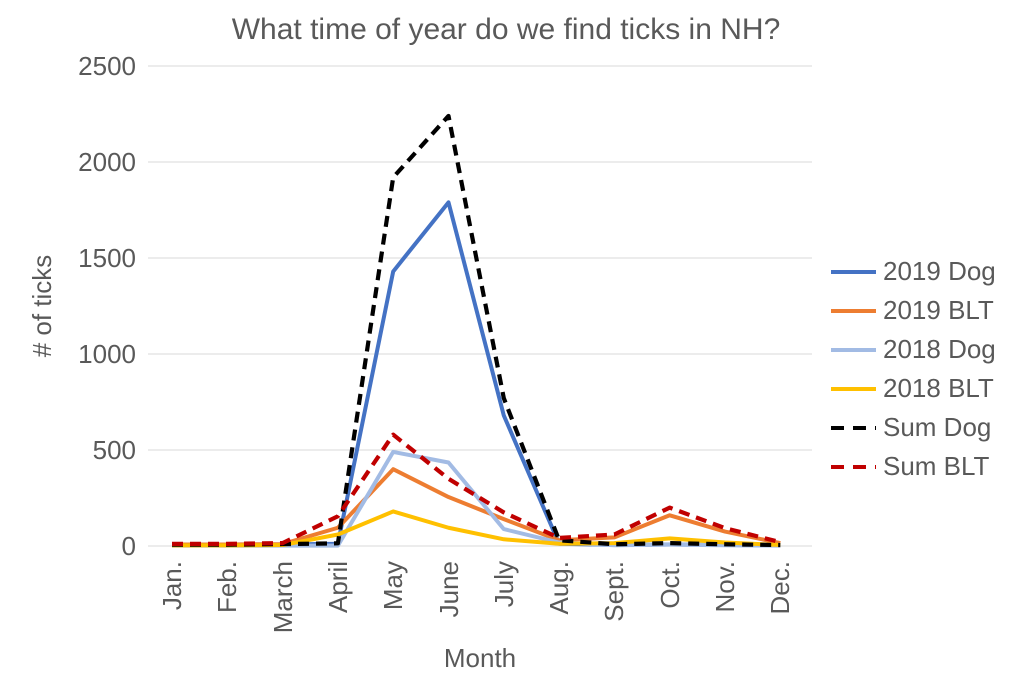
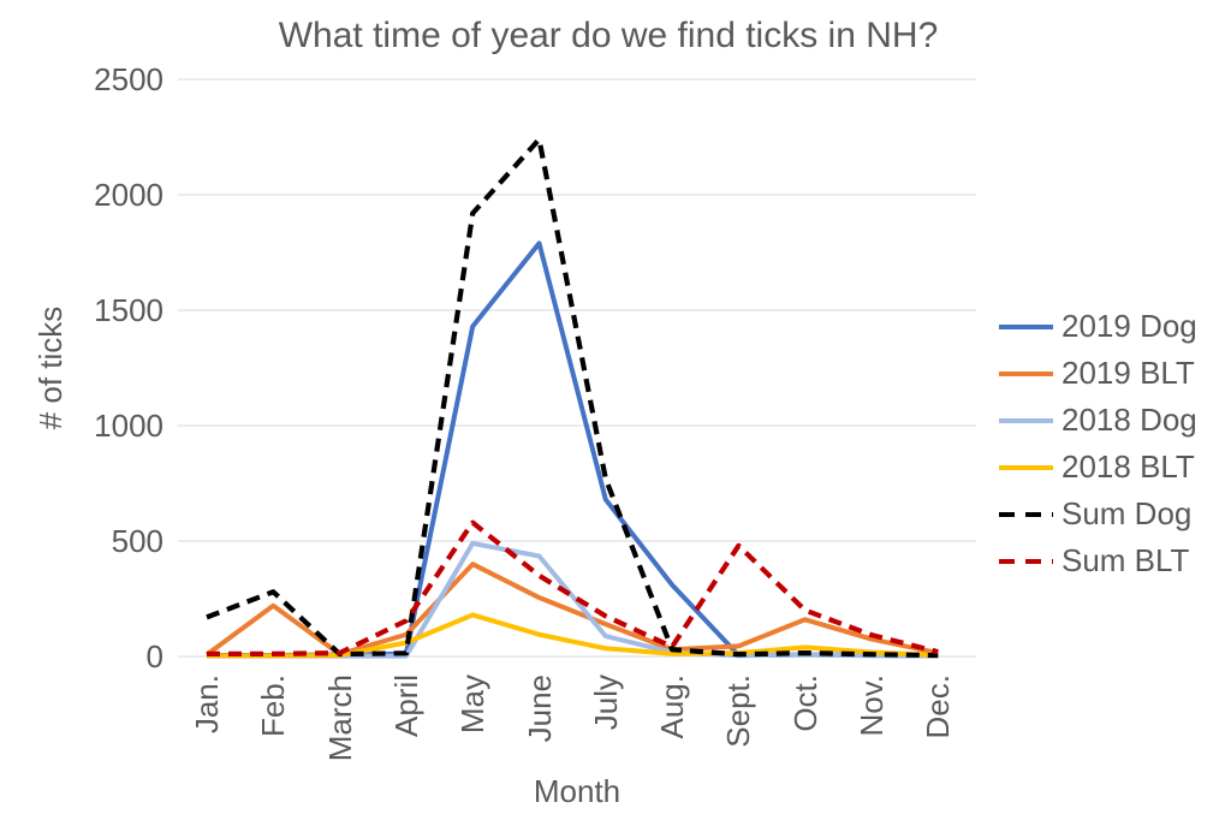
Sum Dog/Jan.: 10 -> 170
2019 BLT/Feb.: 10 -> 220
Sum Dog/Feb.: 10 -> 280
2019 Dog/Aug.: 10 -> 310
Sum BLT/Sept.: 60 -> 480
